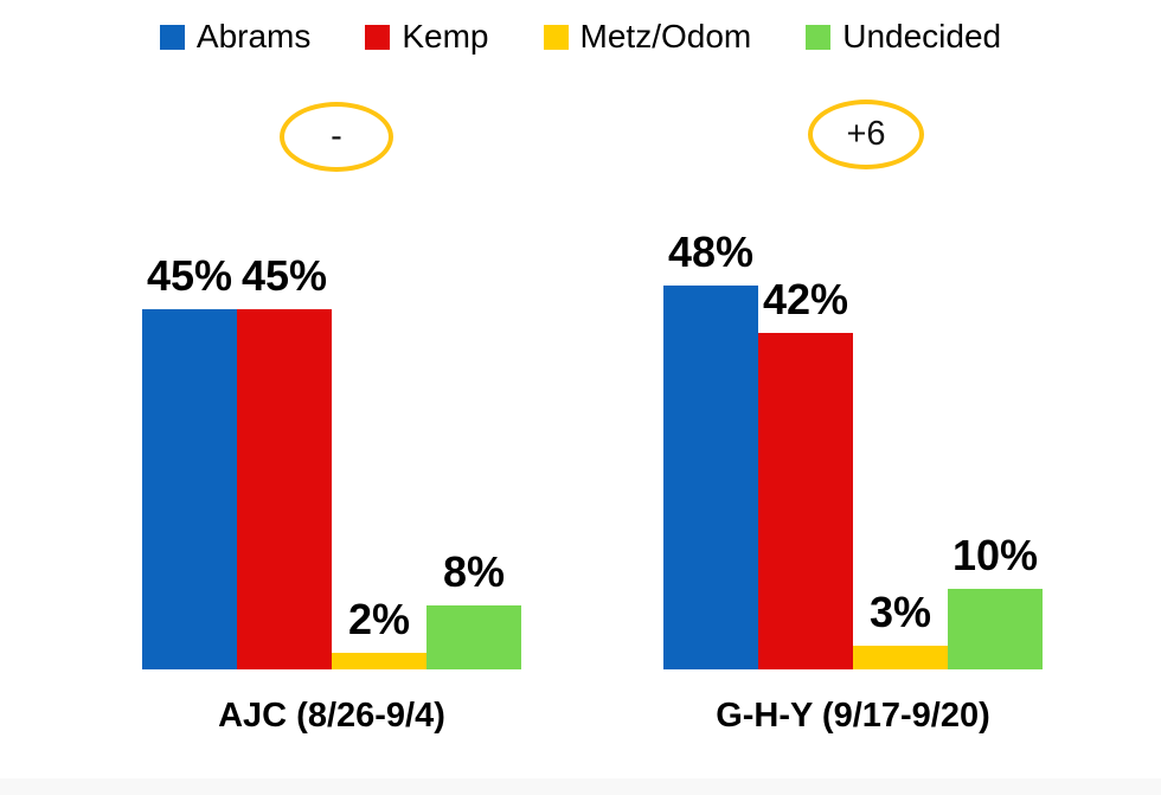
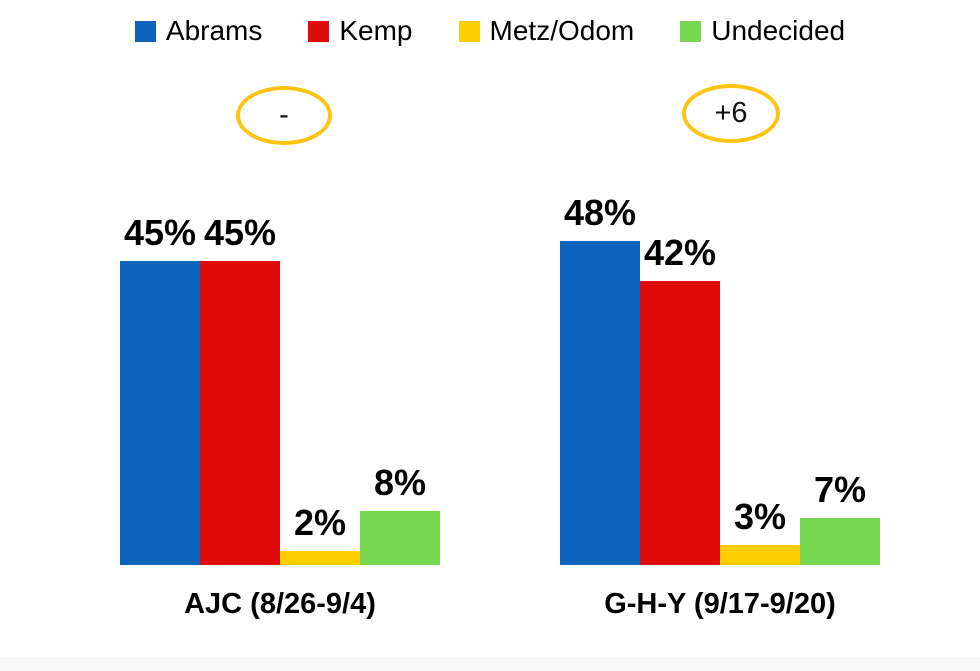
Undecided/G-H-Y (9/17-9/20): 10% -> 7%
